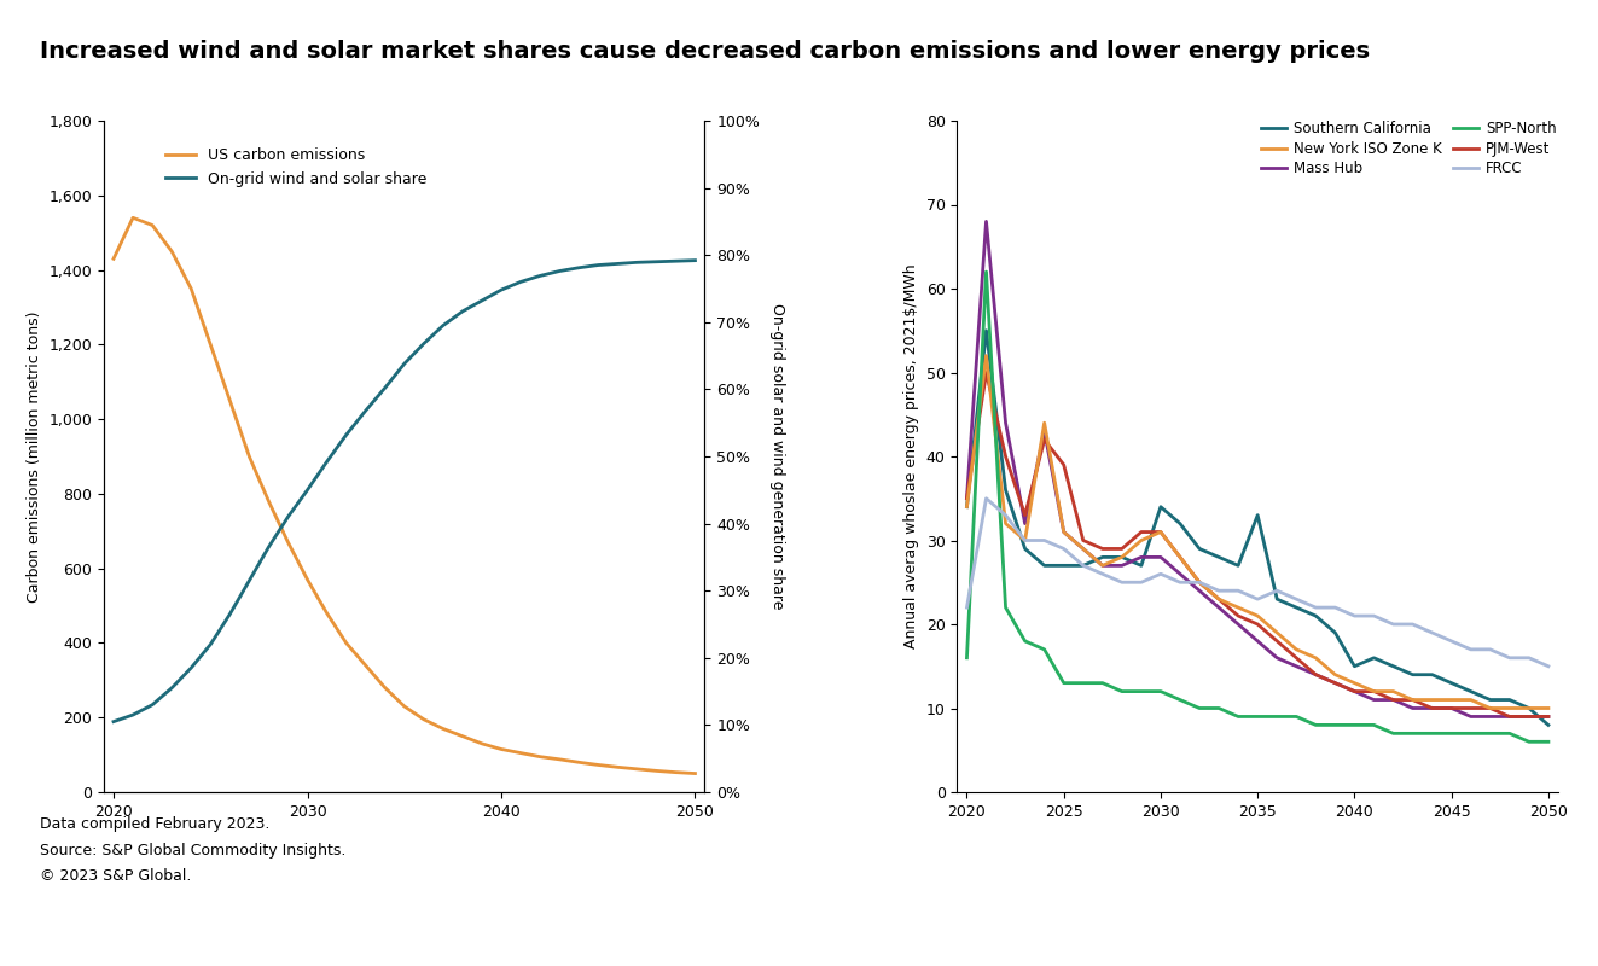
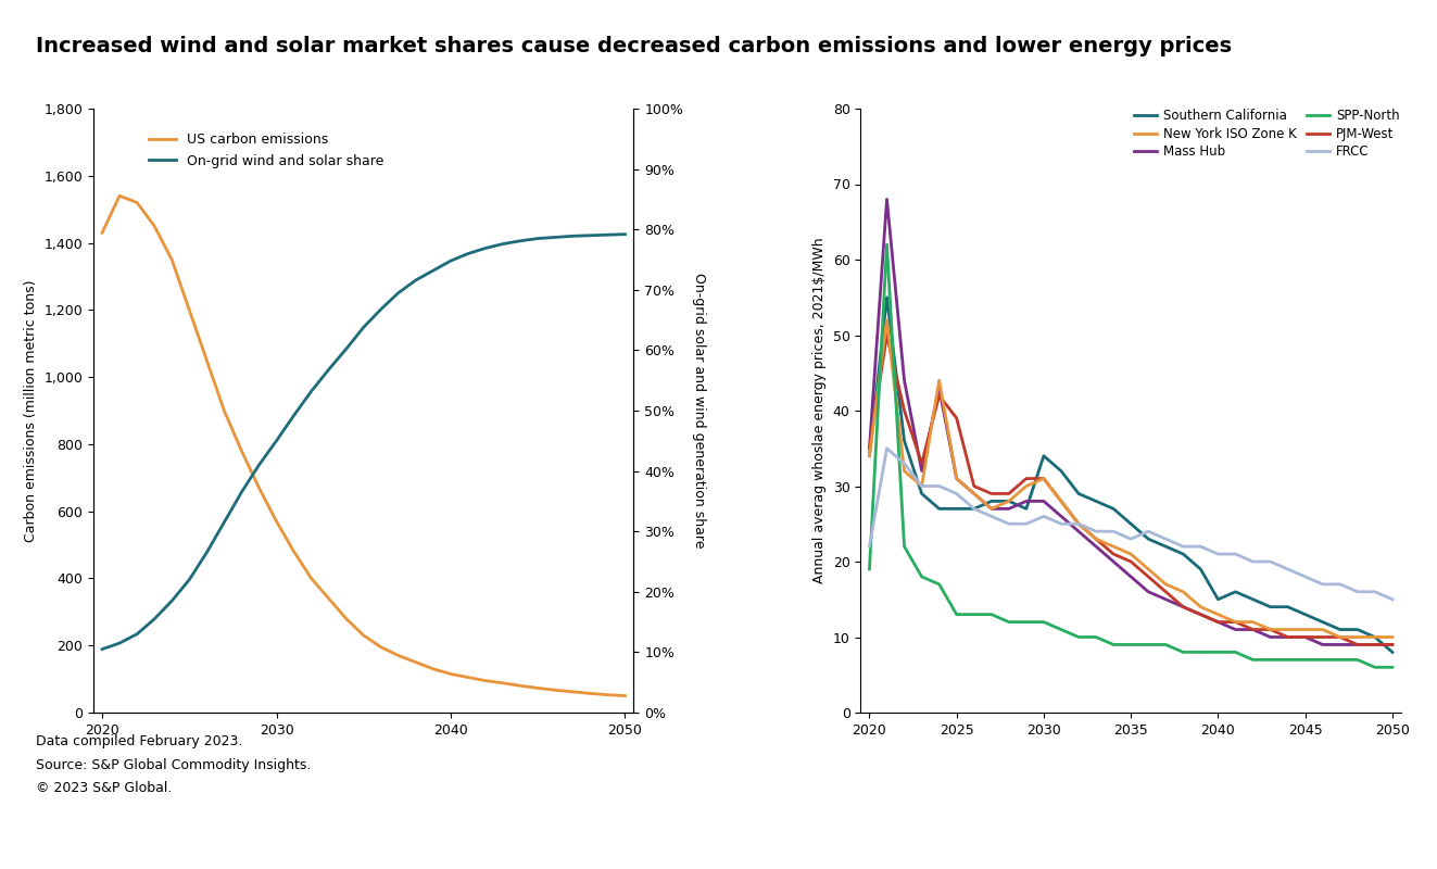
SPP-North/2020: 16 -> 19
Southern California/2035: 33 -> 25
